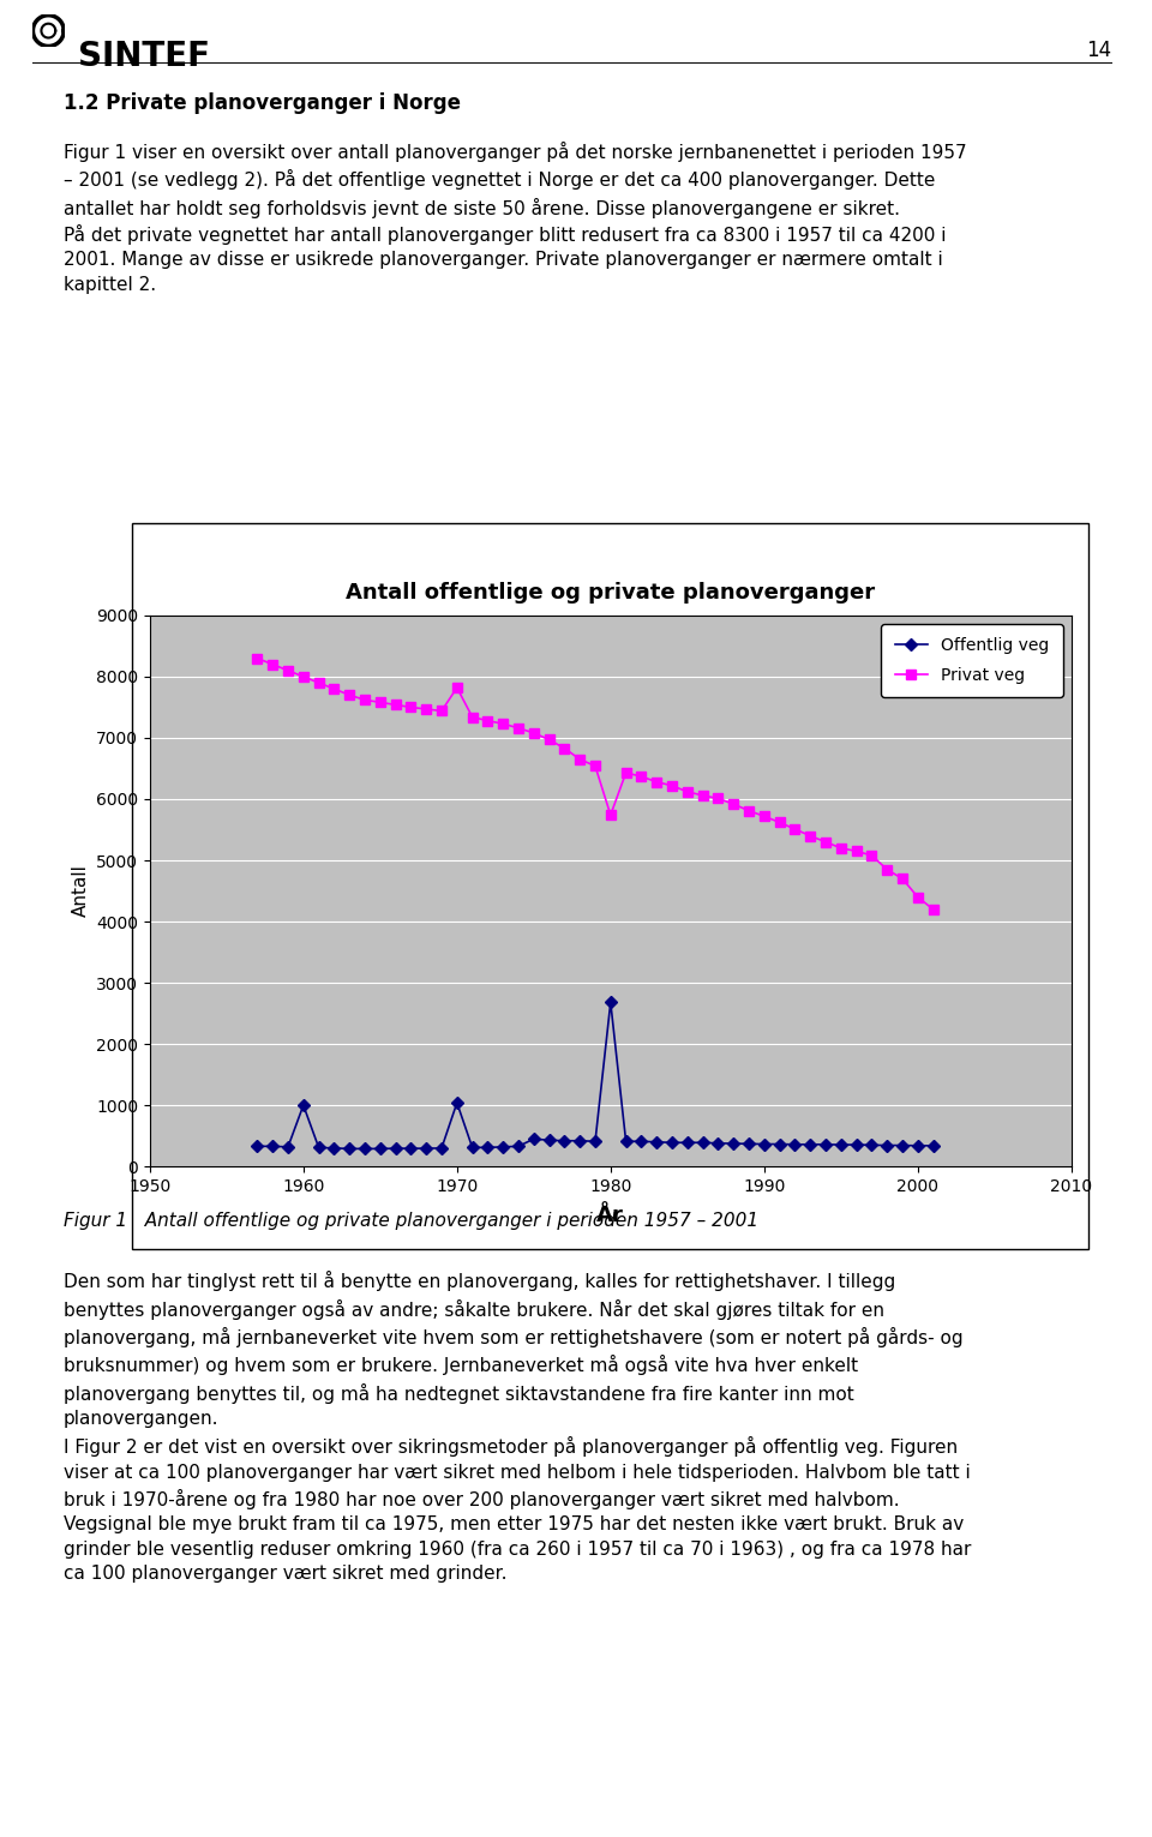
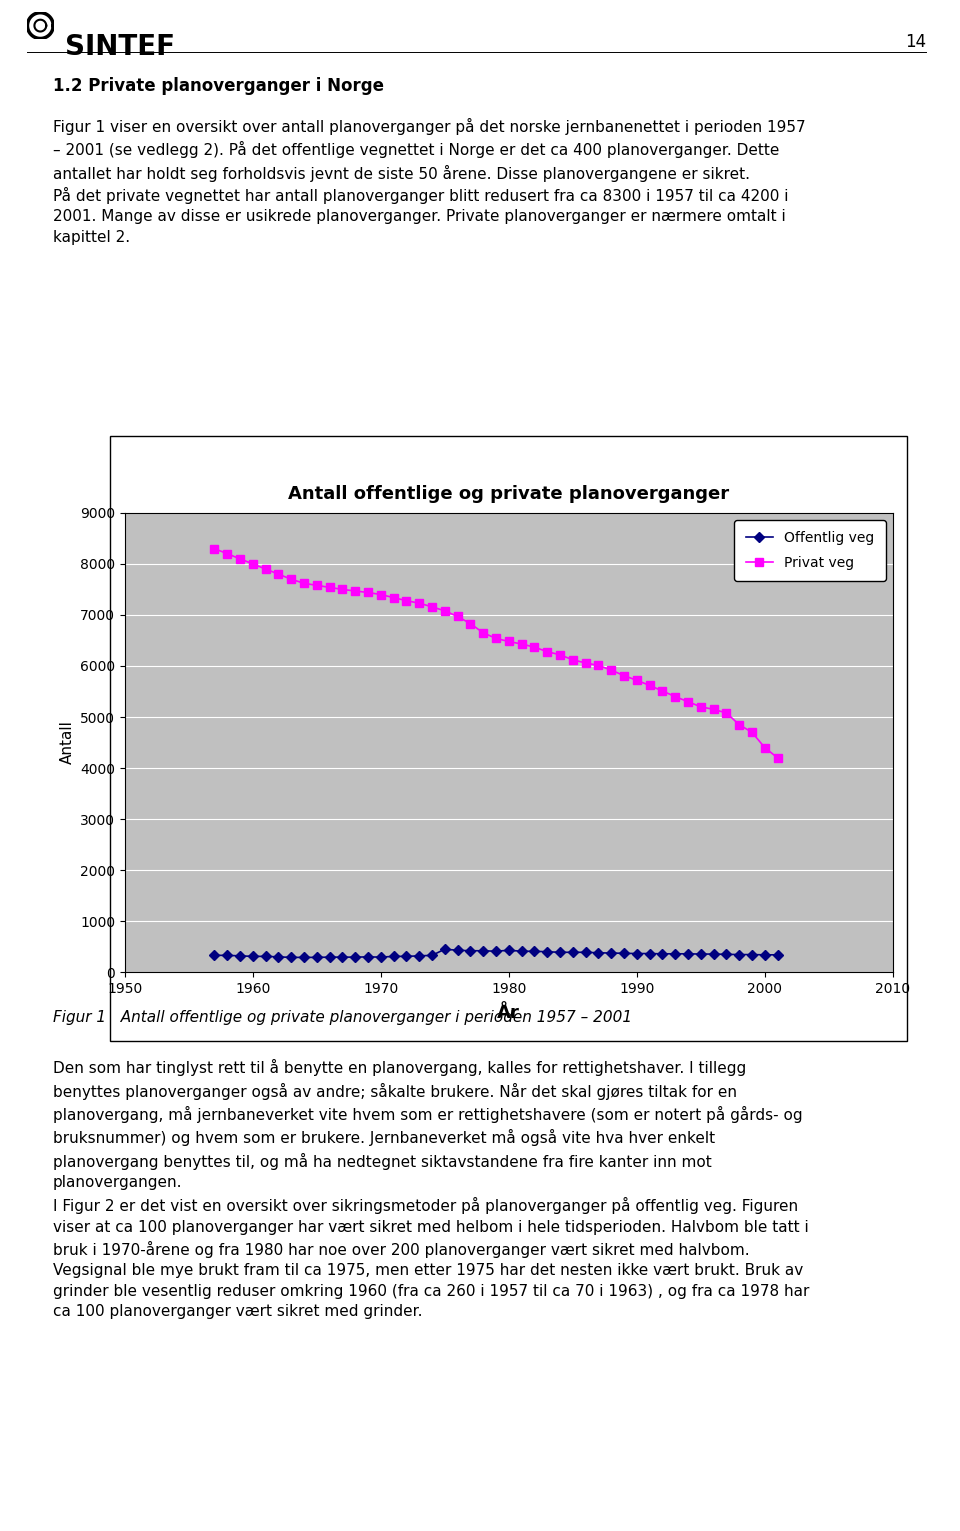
Antall offentlige og private planoverganger/Offentlig veg/1960: 1000 -> 310
Antall offentlige og private planoverganger/Offentlig veg/1970: 1040 -> 300
Antall offentlige og private planoverganger/Privat veg/1970: 7820 -> 7400
Antall offentlige og private planoverganger/Offentlig veg/1980: 2680 -> 430
Antall offentlige og private planoverganger/Privat veg/1980: 5740 -> 6480
